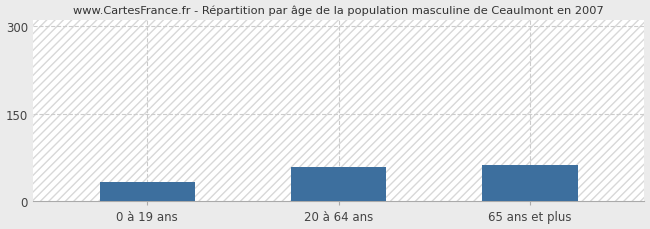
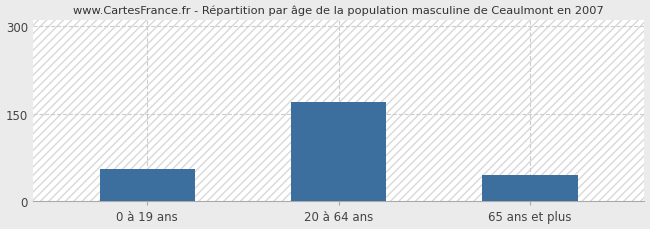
0 à 19 ans: 34 -> 55
20 à 64 ans: 58 -> 170
65 ans et plus: 62 -> 45
